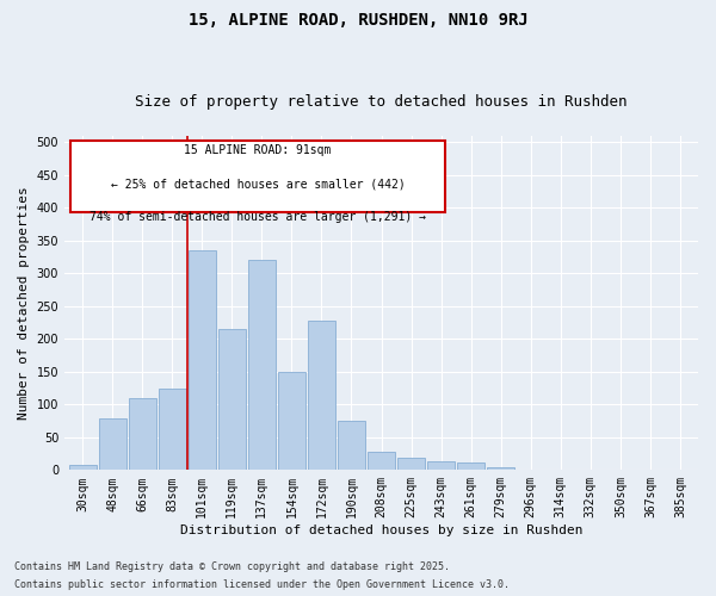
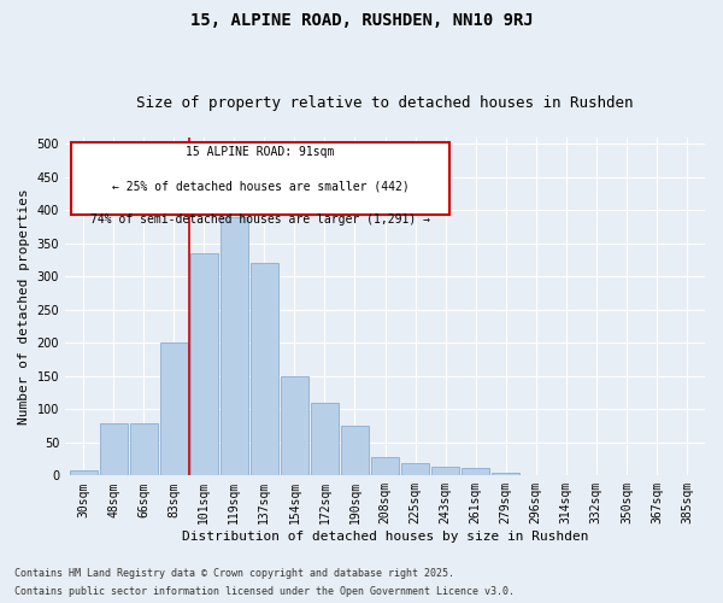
66sqm: 110 -> 78
83sqm: 124 -> 200
119sqm: 216 -> 390
172sqm: 228 -> 110
